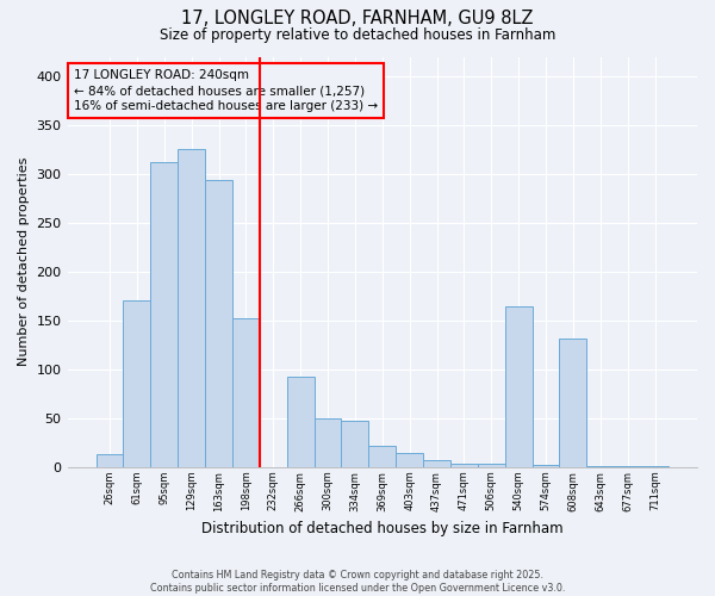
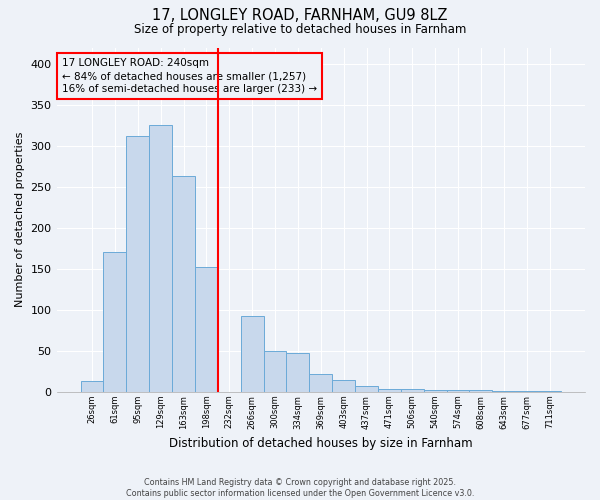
163sqm: 294 -> 263
540sqm: 164 -> 2
608sqm: 132 -> 2
